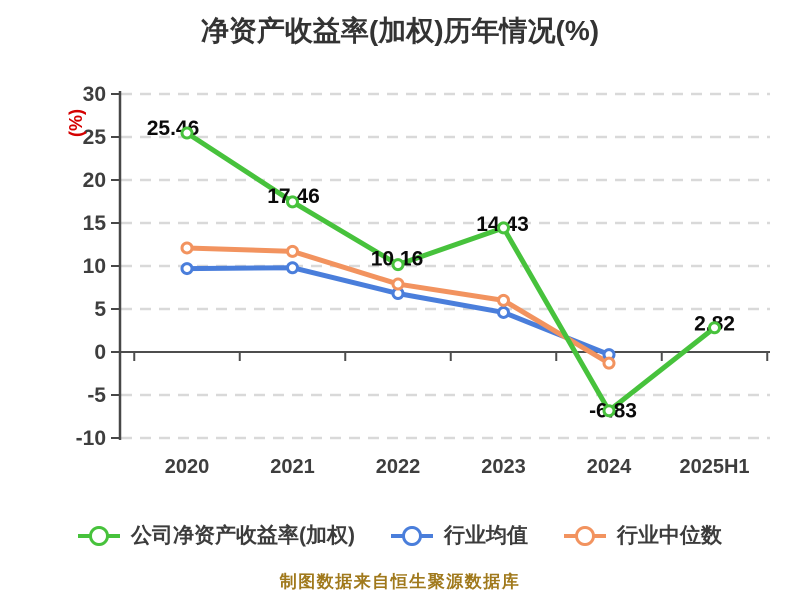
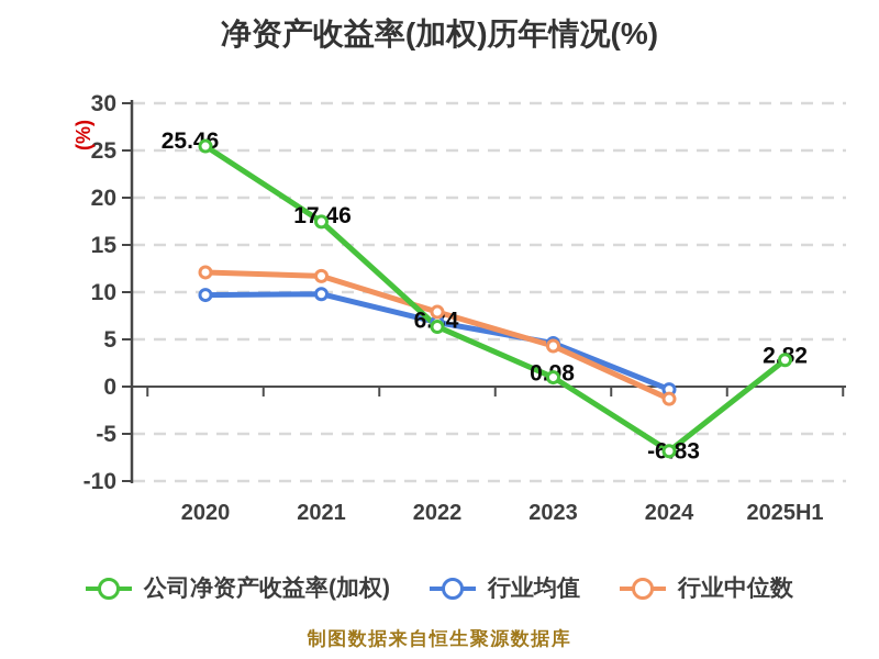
公司净资产收益率(加权)/2022: 10.16 -> 6.34
公司净资产收益率(加权)/2023: 14.43 -> 0.98
行业中位数/2023: 6 -> 4
